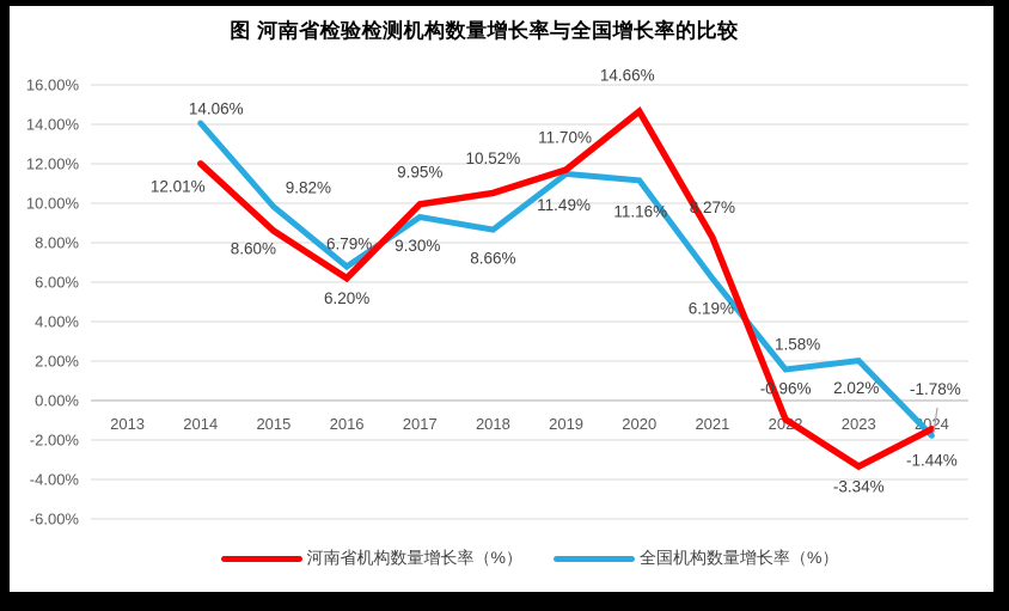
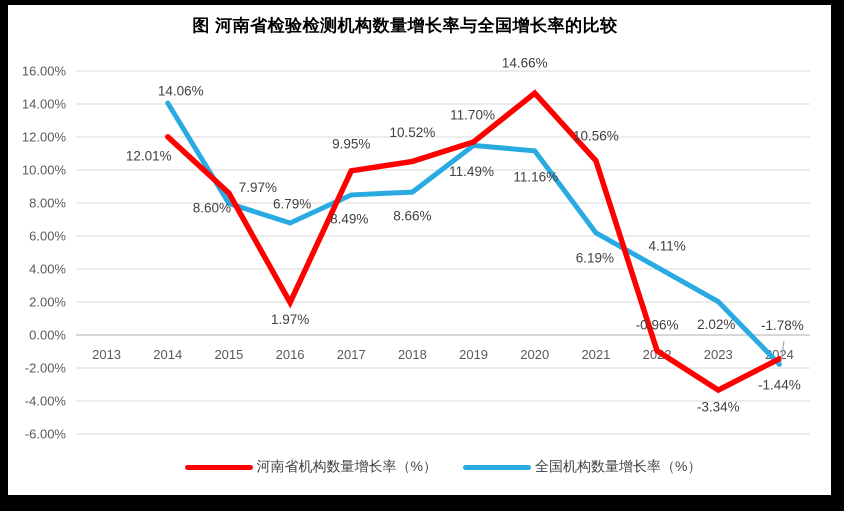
全国机构数量增长率（%）/2015: 9.82% -> 7.97%
河南省机构数量增长率（%）/2016: 6.20% -> 1.97%
全国机构数量增长率（%）/2017: 9.30% -> 8.49%
河南省机构数量增长率（%）/2021: 8.27% -> 10.56%
全国机构数量增长率（%）/2022: 1.58% -> 4.11%
